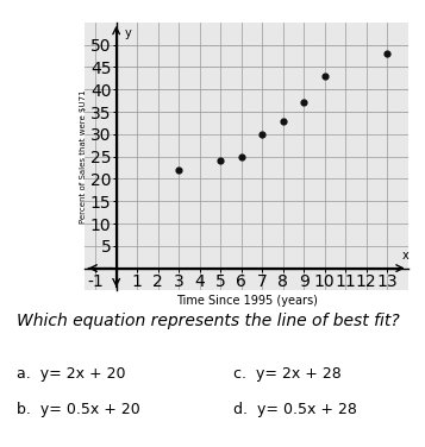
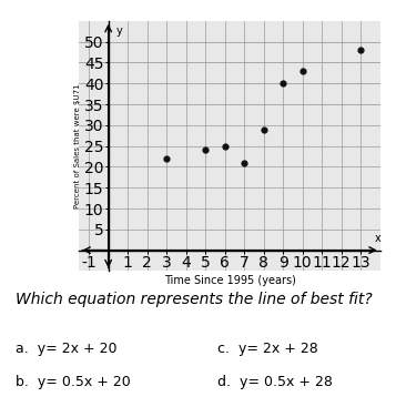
7: 30 -> 21
8: 33 -> 29
9: 37 -> 40
